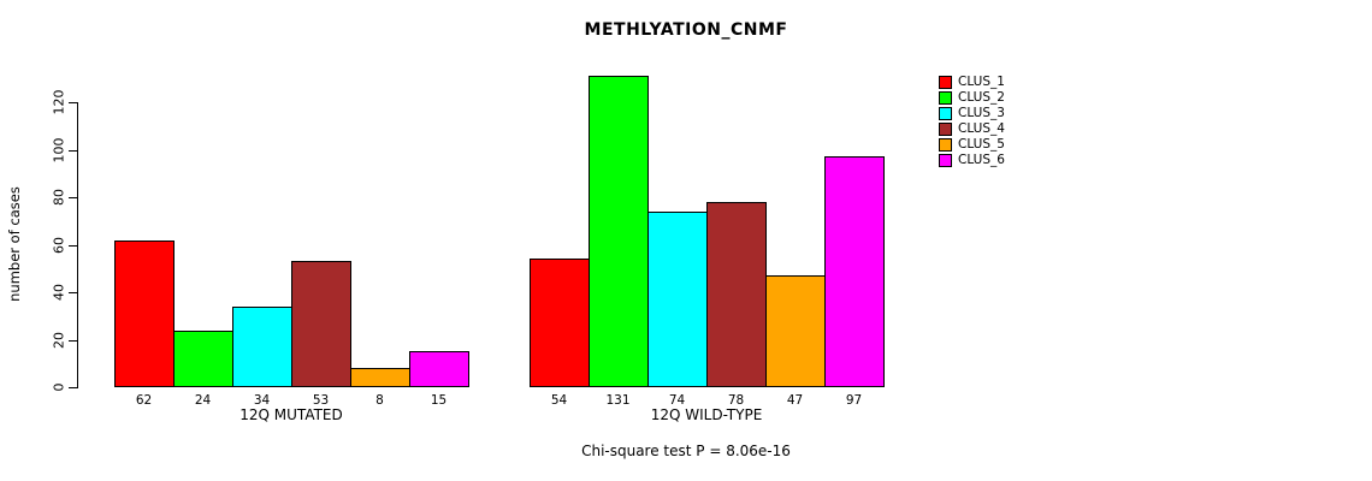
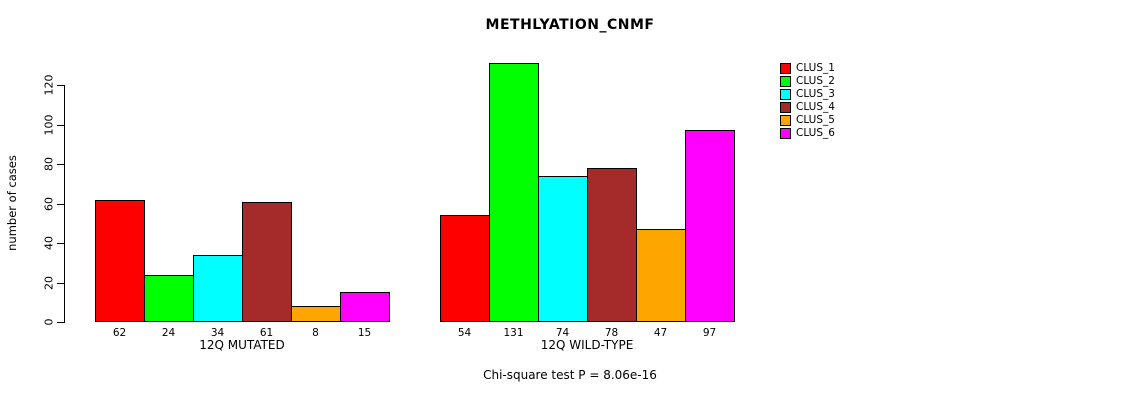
CLUS_4/12Q MUTATED: 53 -> 61
